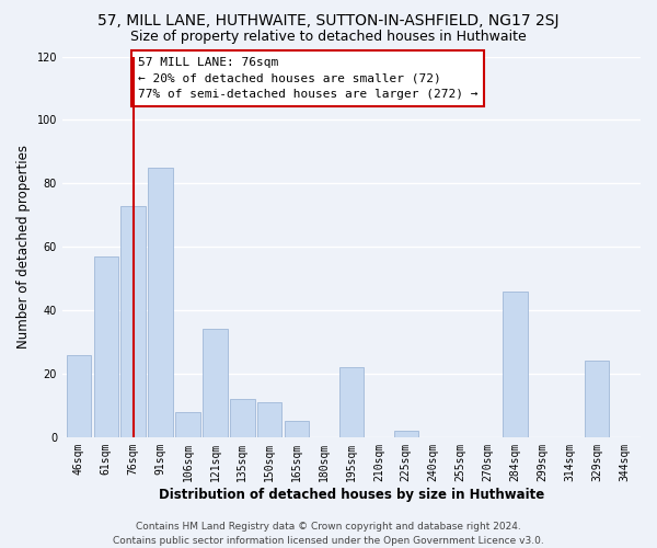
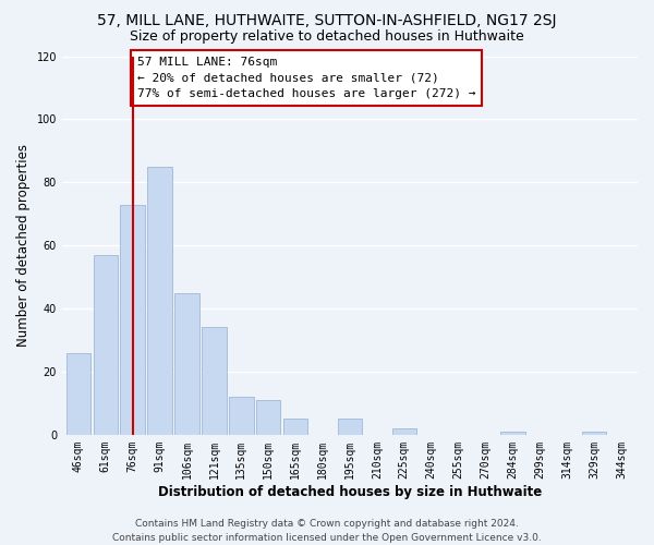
106sqm: 8 -> 45
195sqm: 22 -> 5
284sqm: 46 -> 1
329sqm: 24 -> 1
